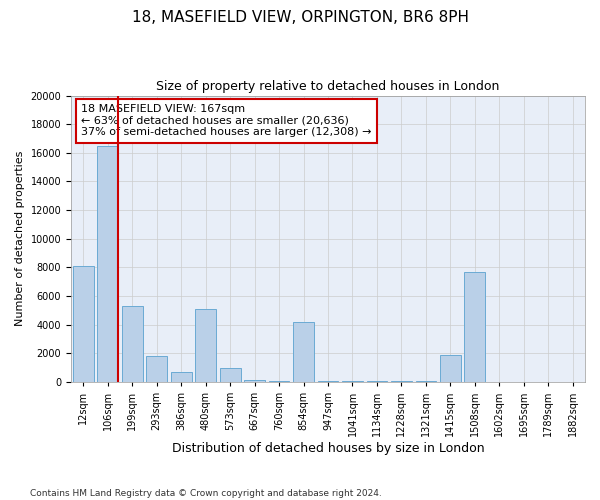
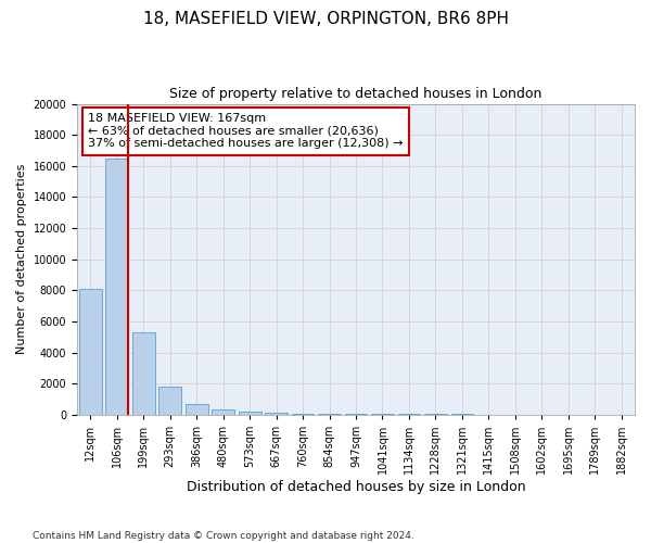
480sqm: 5100 -> 400
573sqm: 1000 -> 200
854sqm: 4200 -> 100
1415sqm: 1900 -> 0
1508sqm: 7700 -> 0
